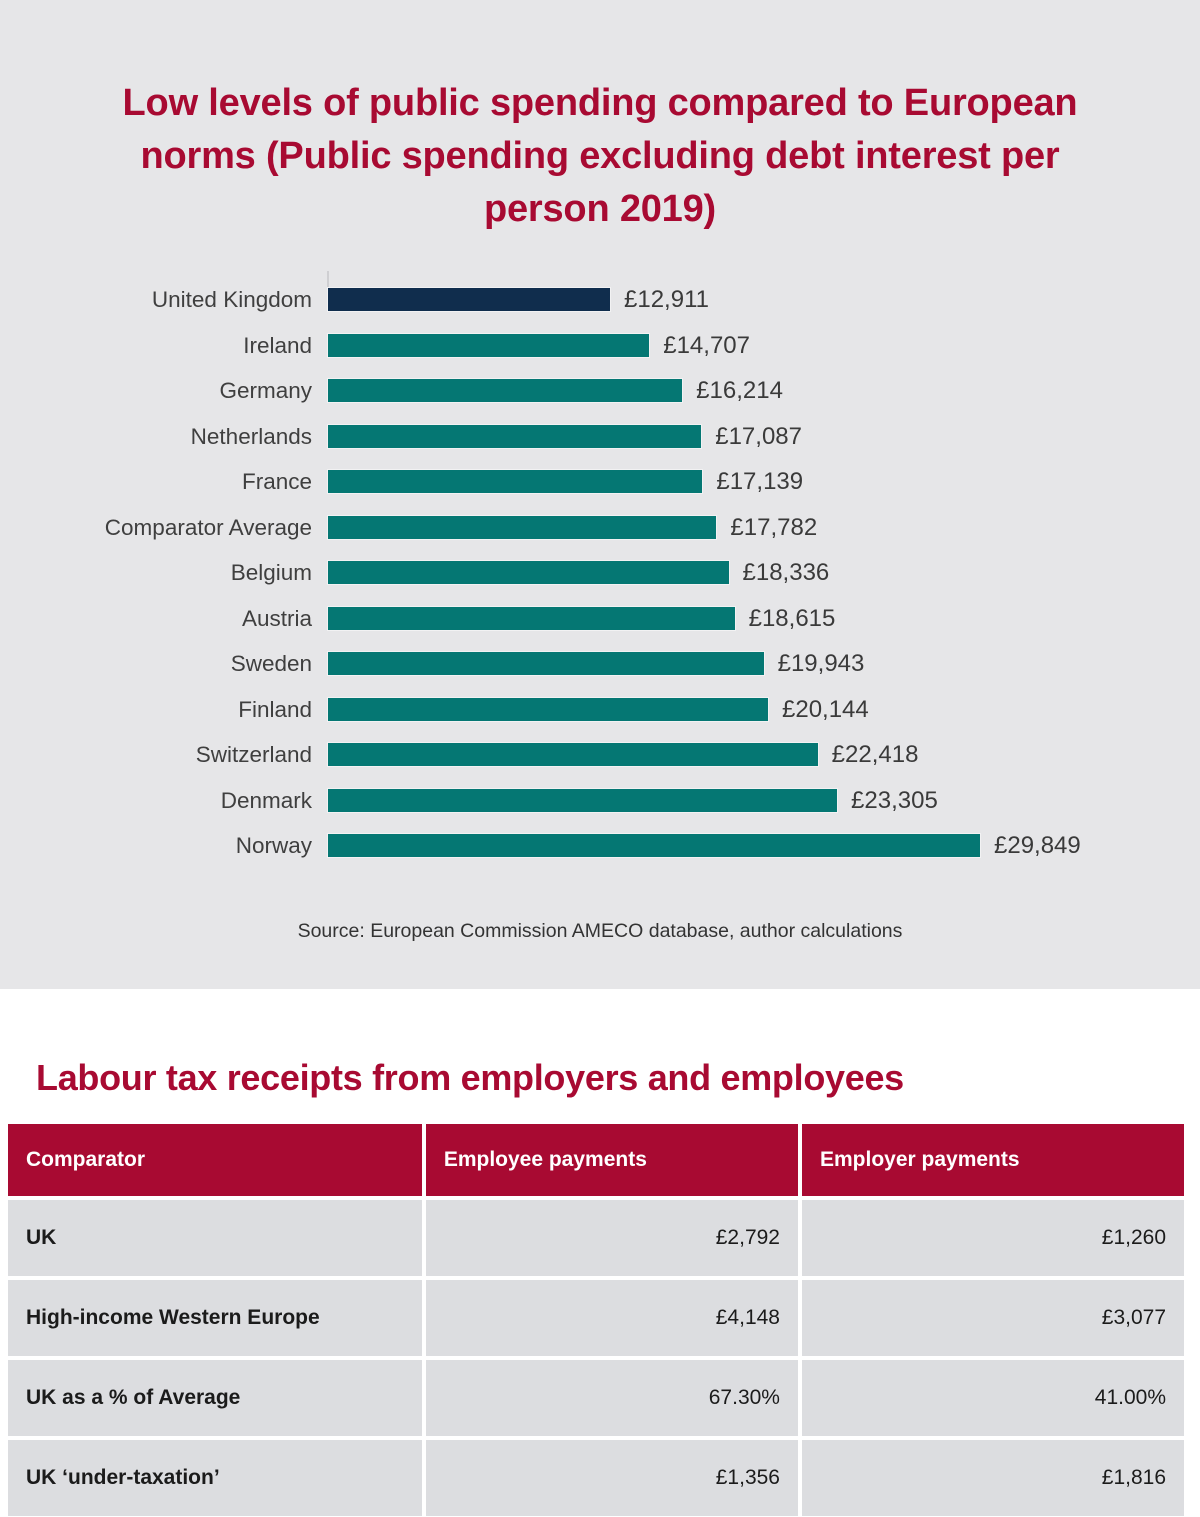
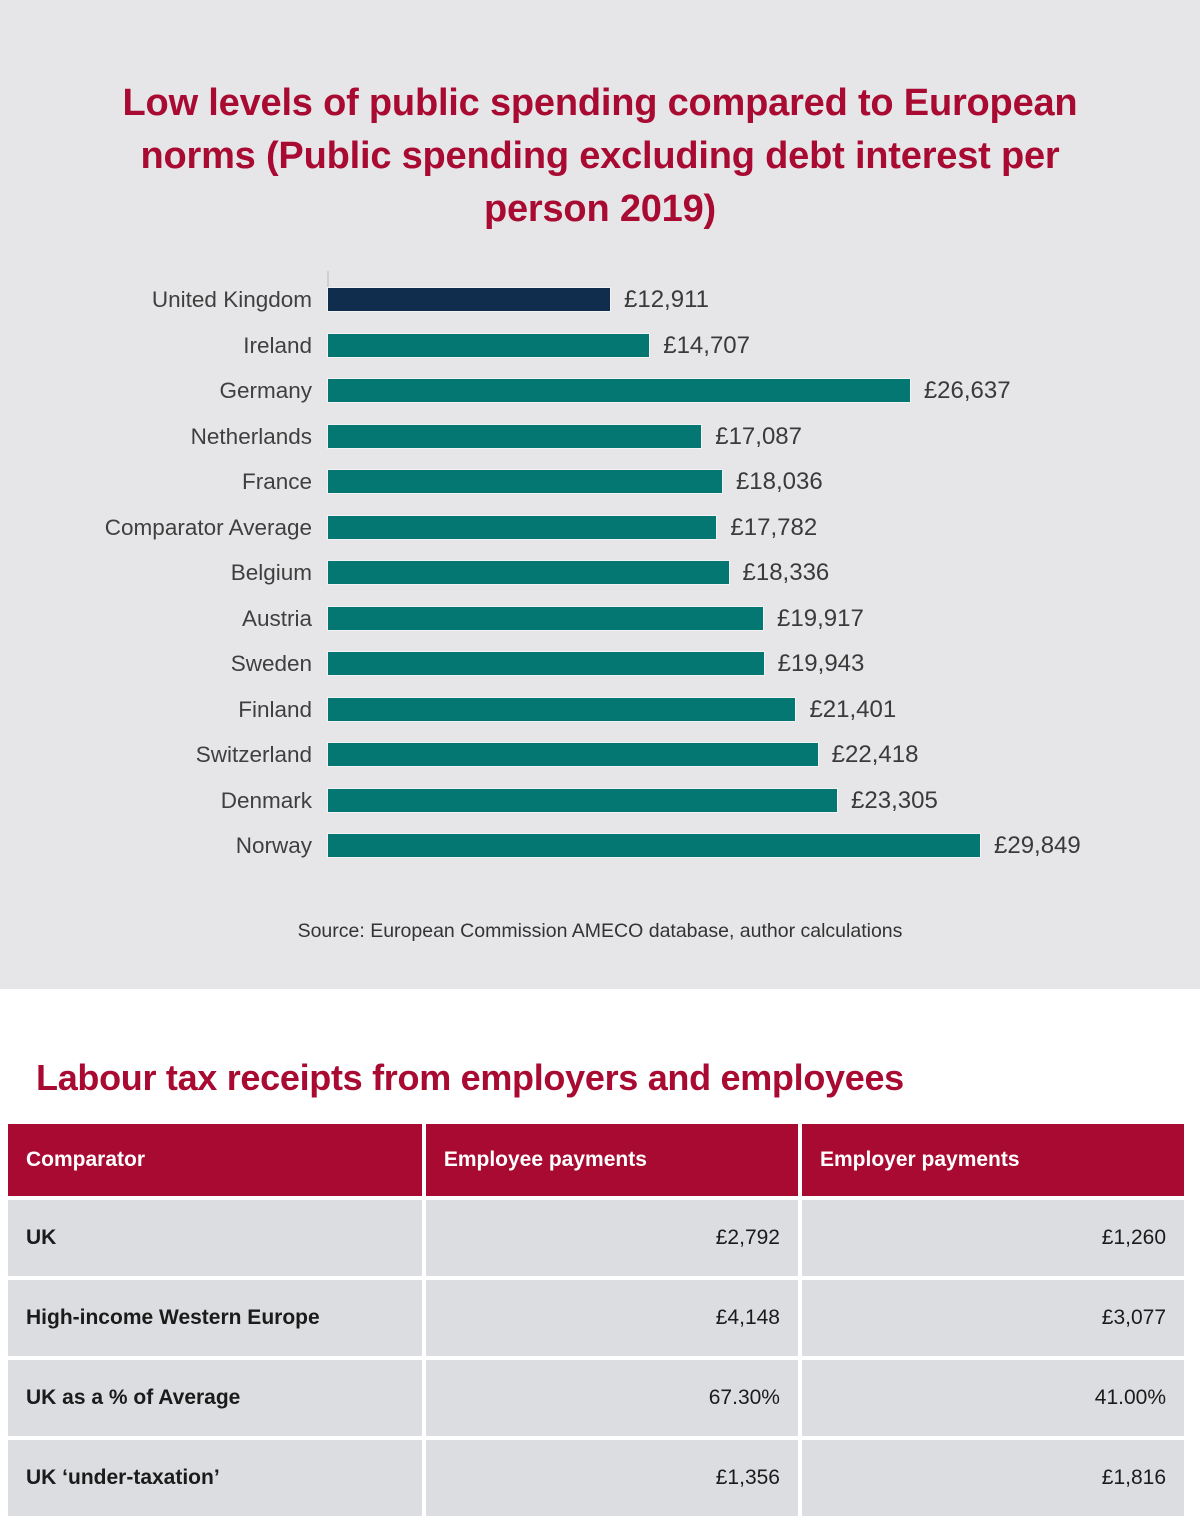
Germany: £16,214 -> £26,637
France: £17,139 -> £18,036
Austria: £18,615 -> £19,917
Finland: £20,144 -> £21,401
